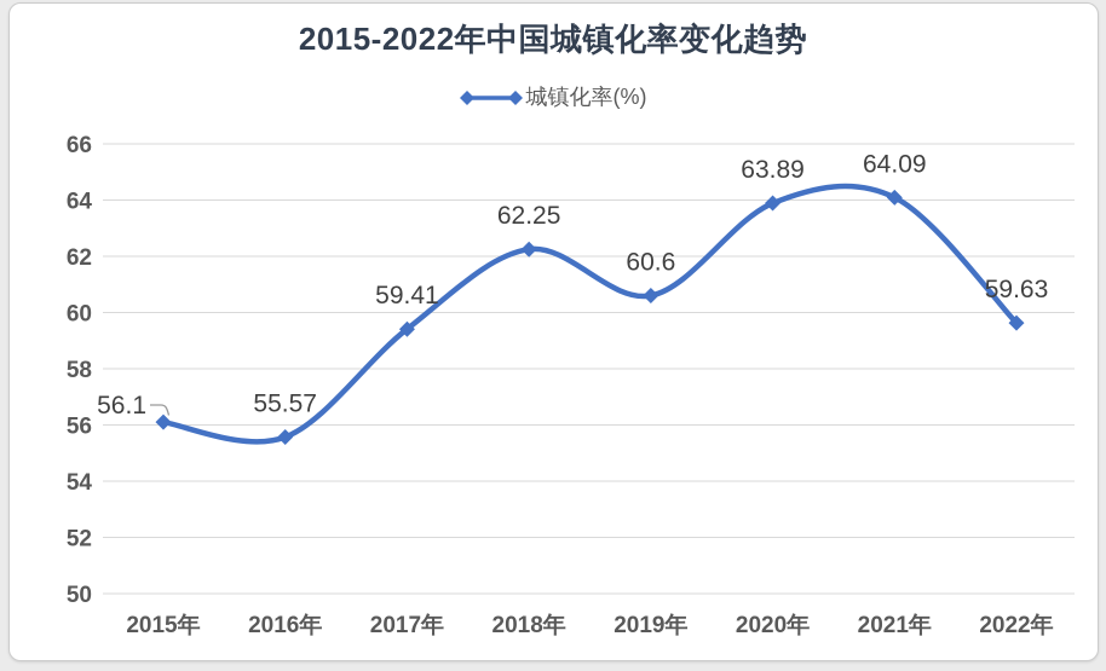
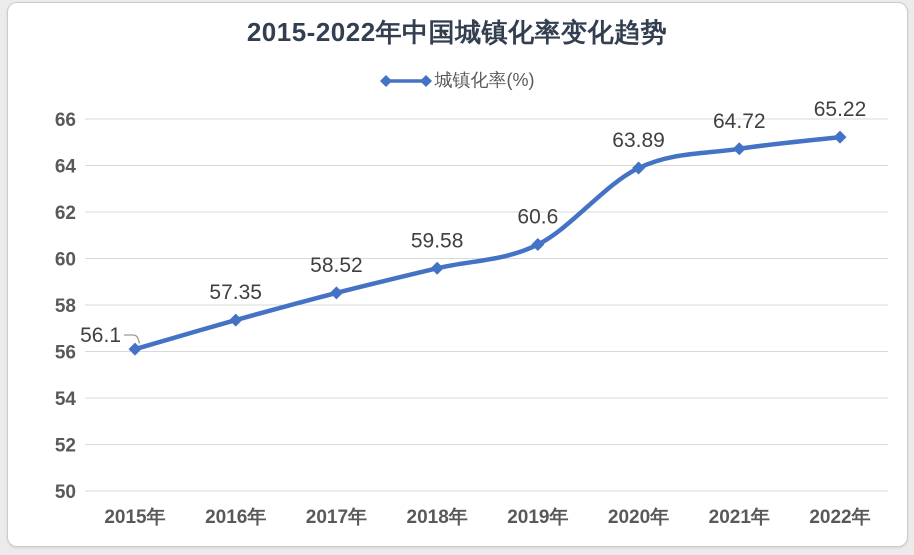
2016年: 55.57 -> 57.35
2017年: 59.41 -> 58.52
2018年: 62.25 -> 59.58
2021年: 64.09 -> 64.72
2022年: 59.63 -> 65.22
